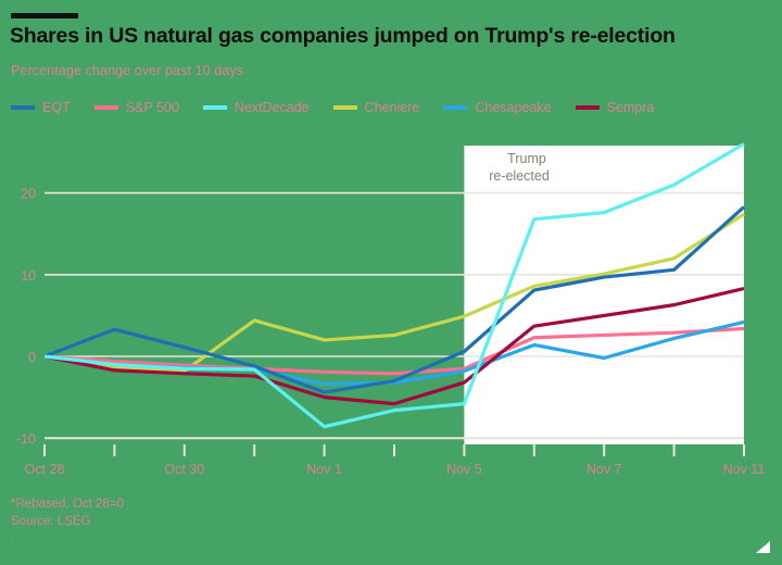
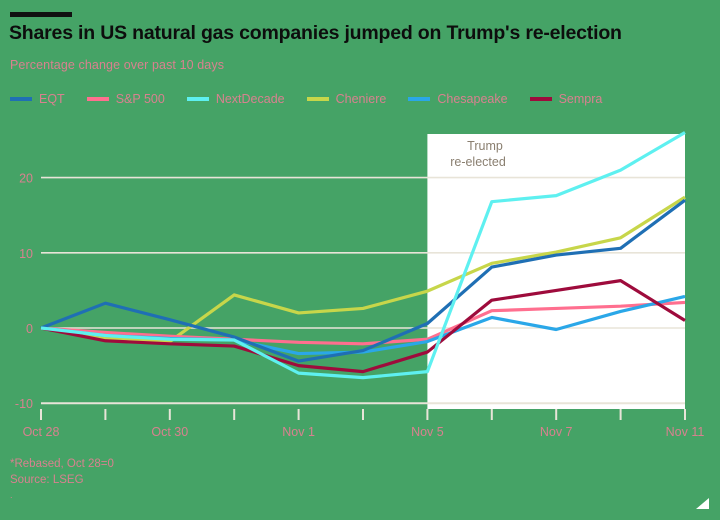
NextDecade/Nov 1: -9 -> -6
EQT/Nov 11: 18 -> 17
Sempra/Nov 11: 8 -> 1
